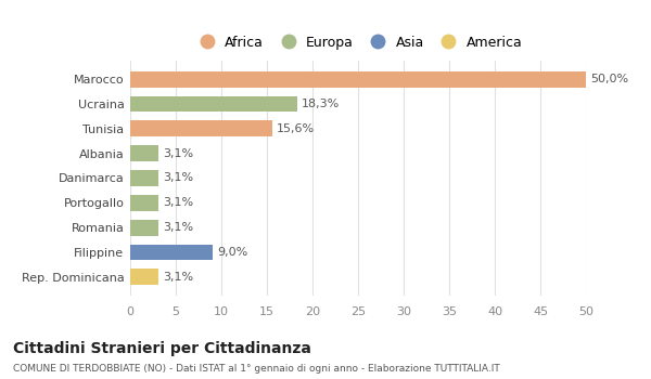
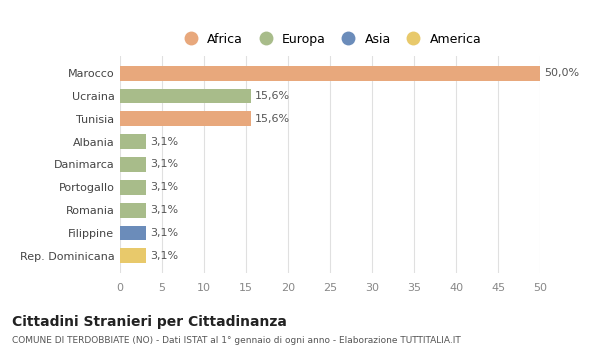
Ucraina: 18,3% -> 15,6%
Filippine: 9,0% -> 3,1%
